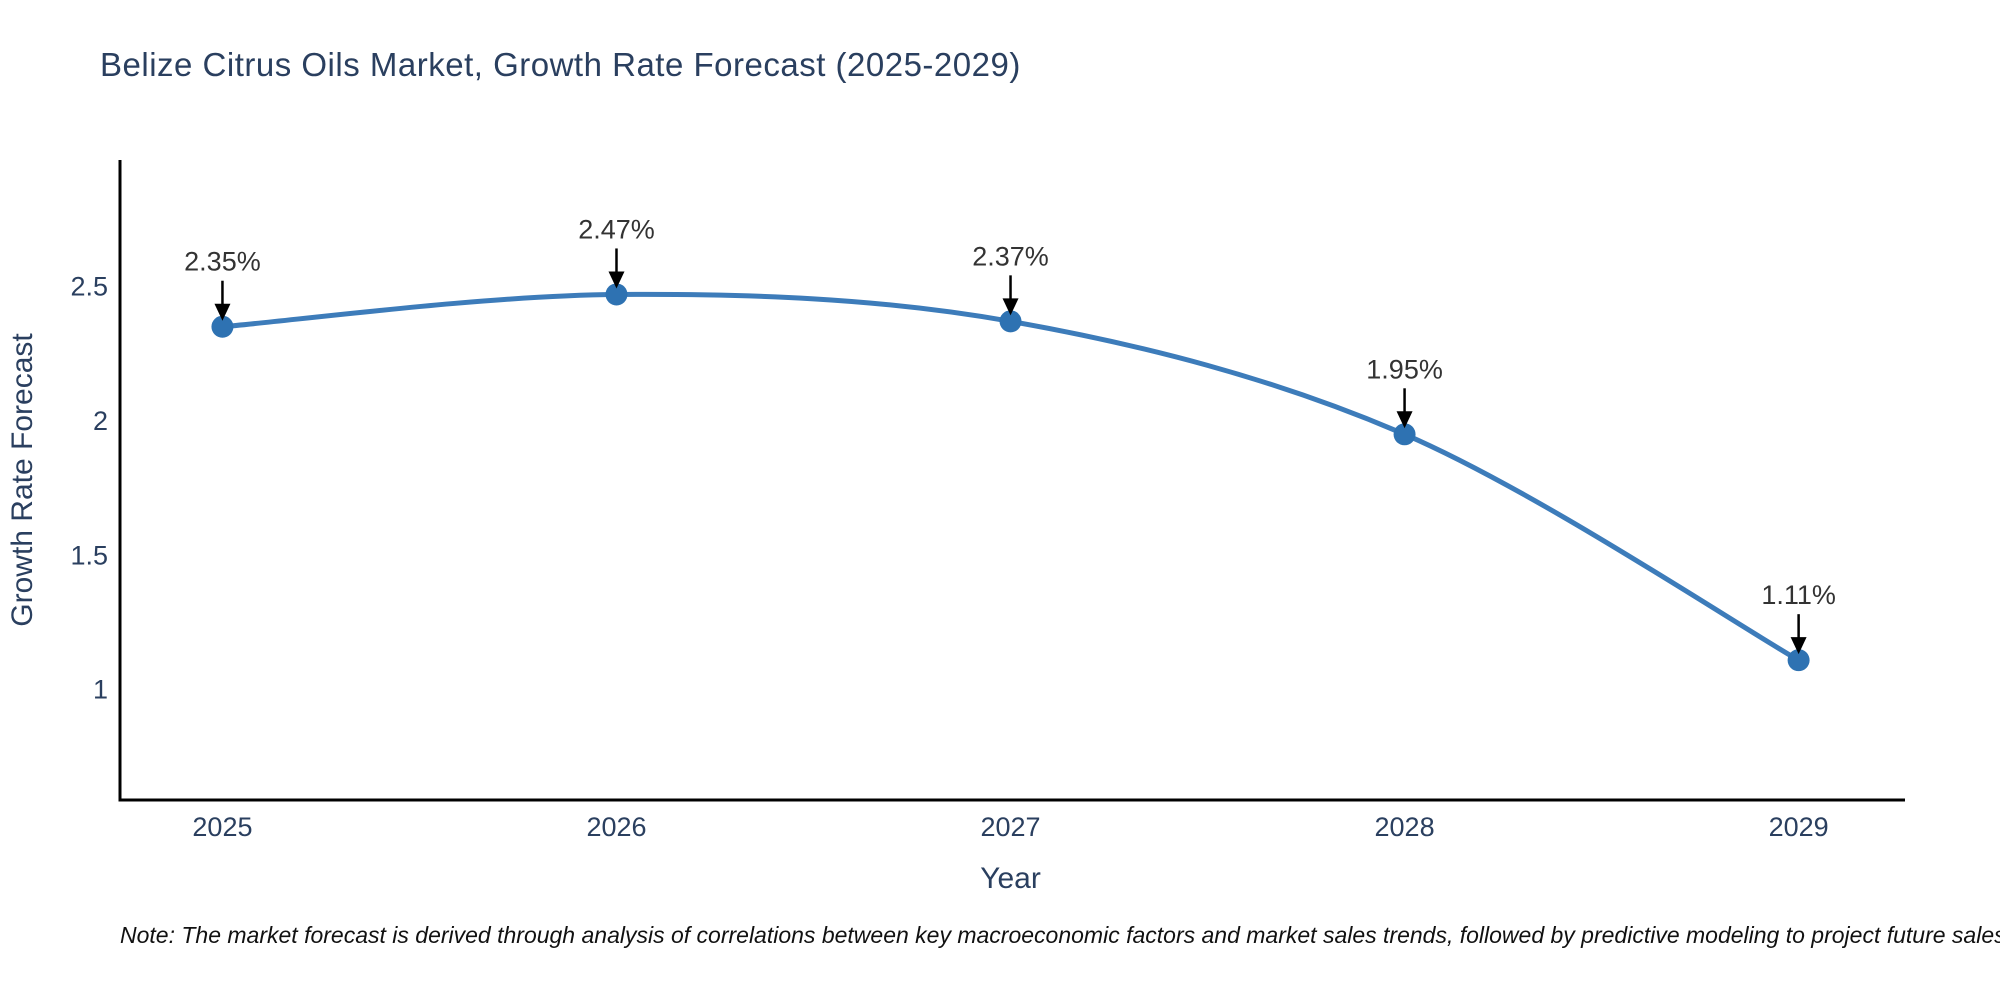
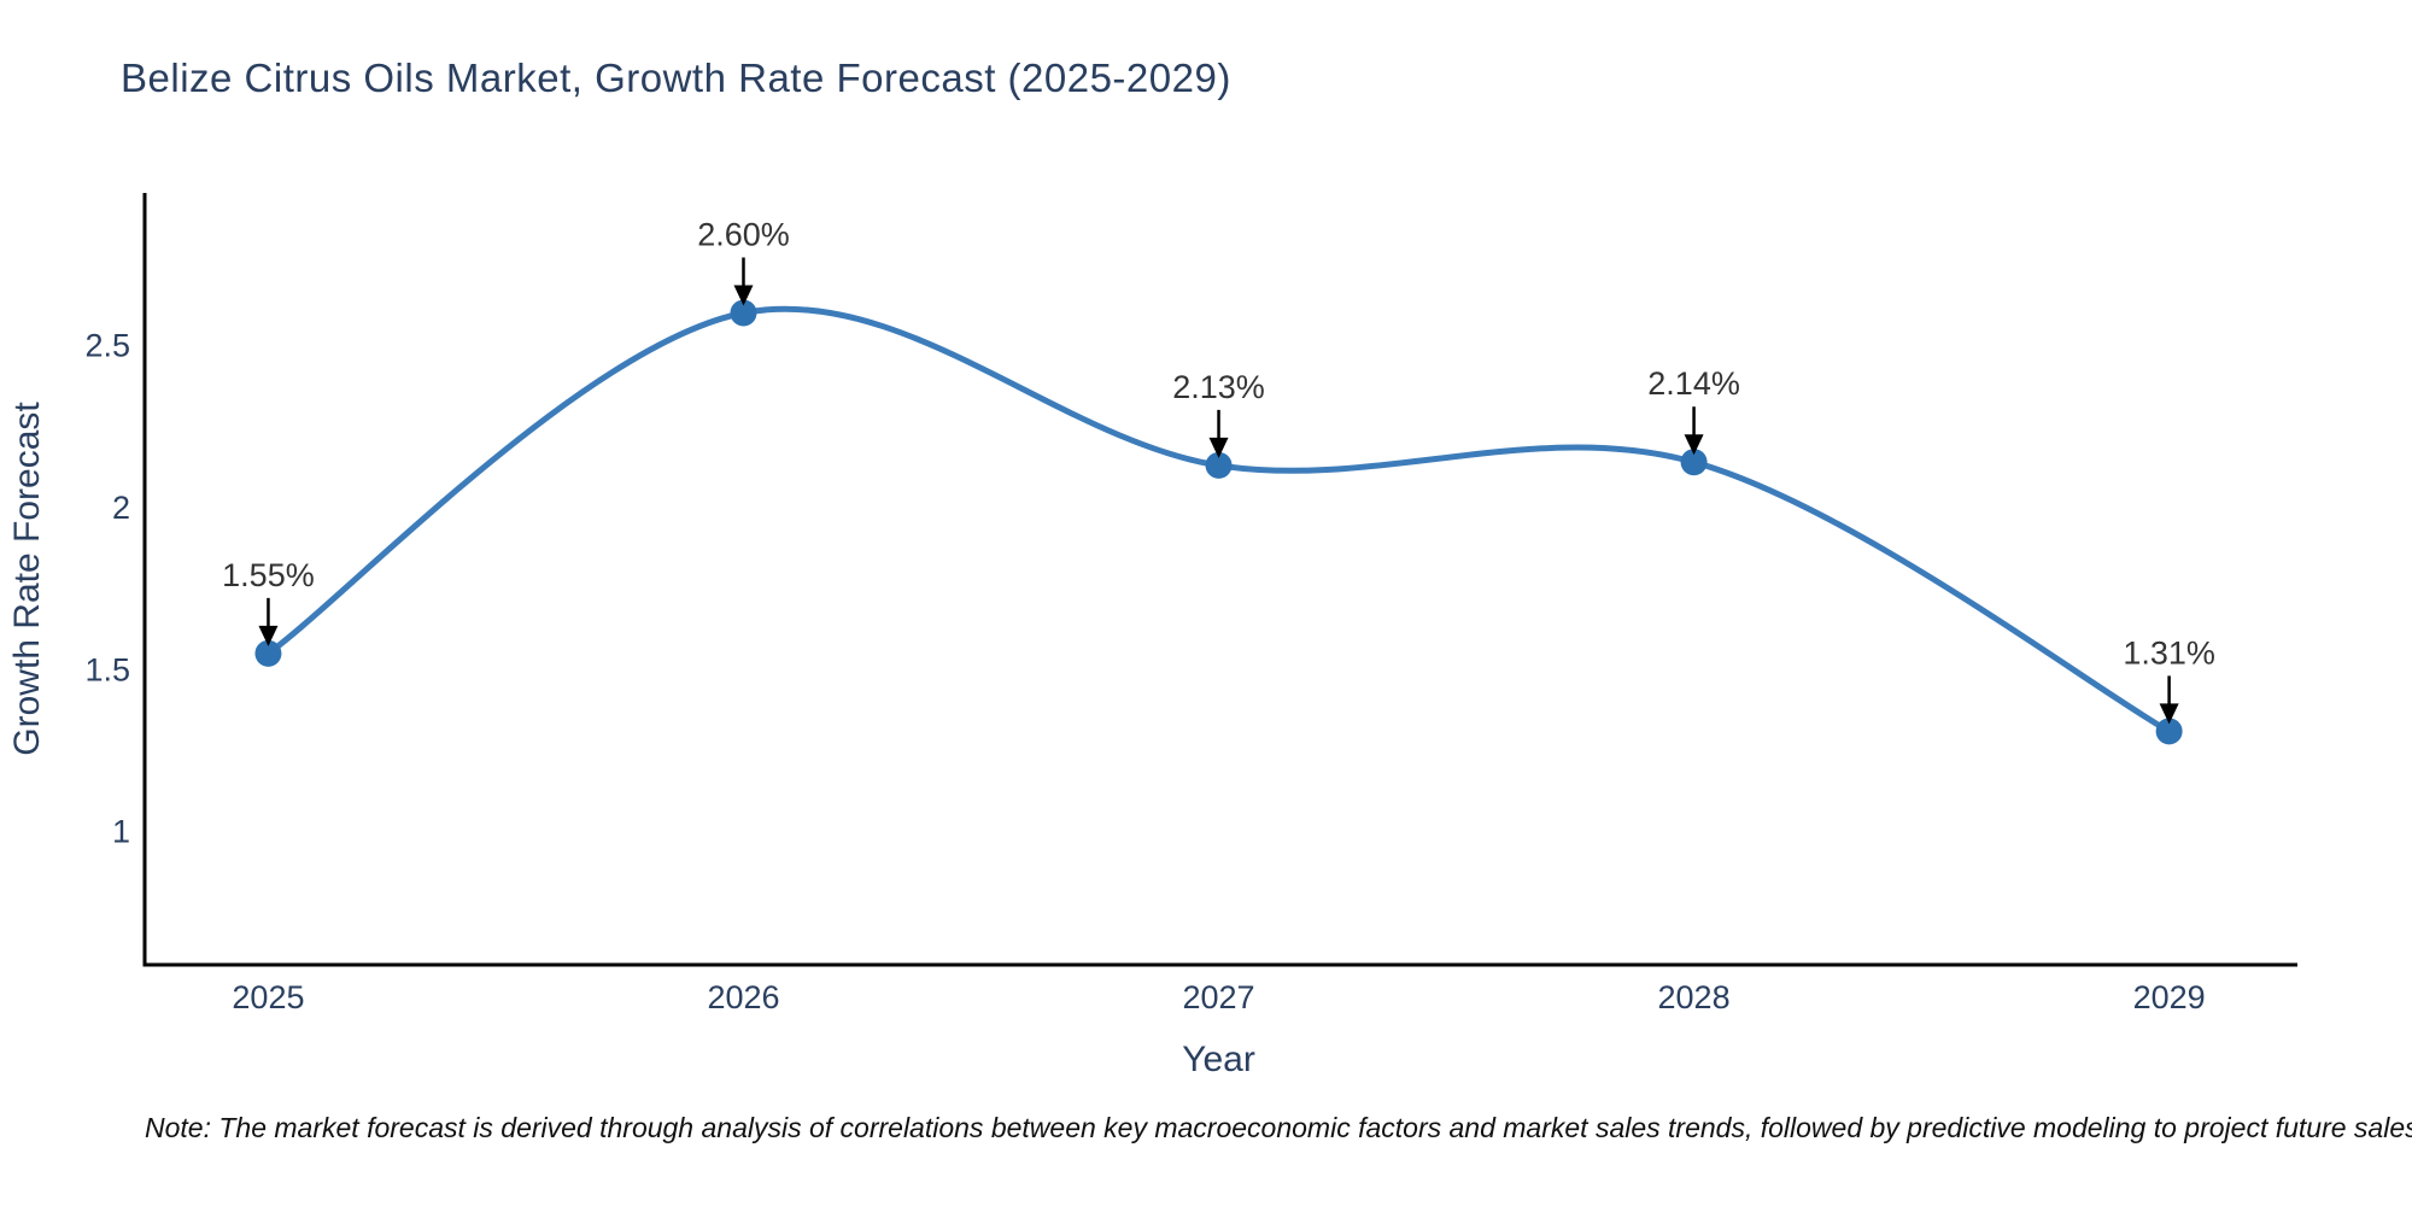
2025: 2.35% -> 1.55%
2026: 2.47% -> 2.60%
2027: 2.37% -> 2.13%
2028: 1.95% -> 2.14%
2029: 1.11% -> 1.31%
